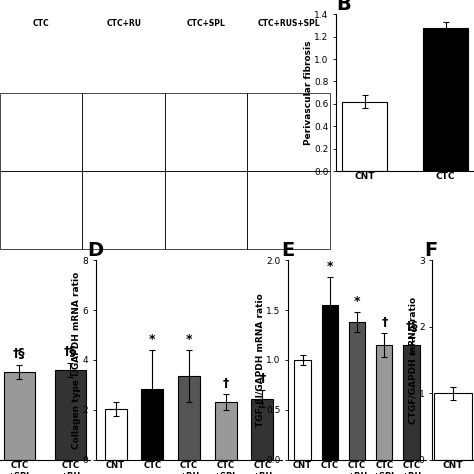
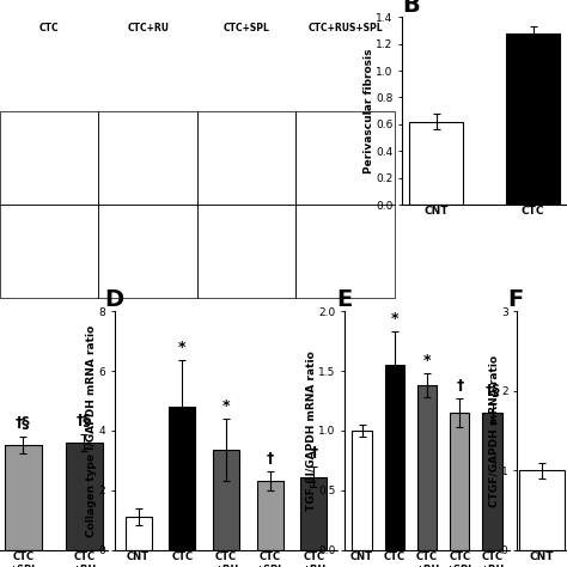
D/CNT: 2.05 -> 1.10
D/CTC: 2.85 -> 4.80
